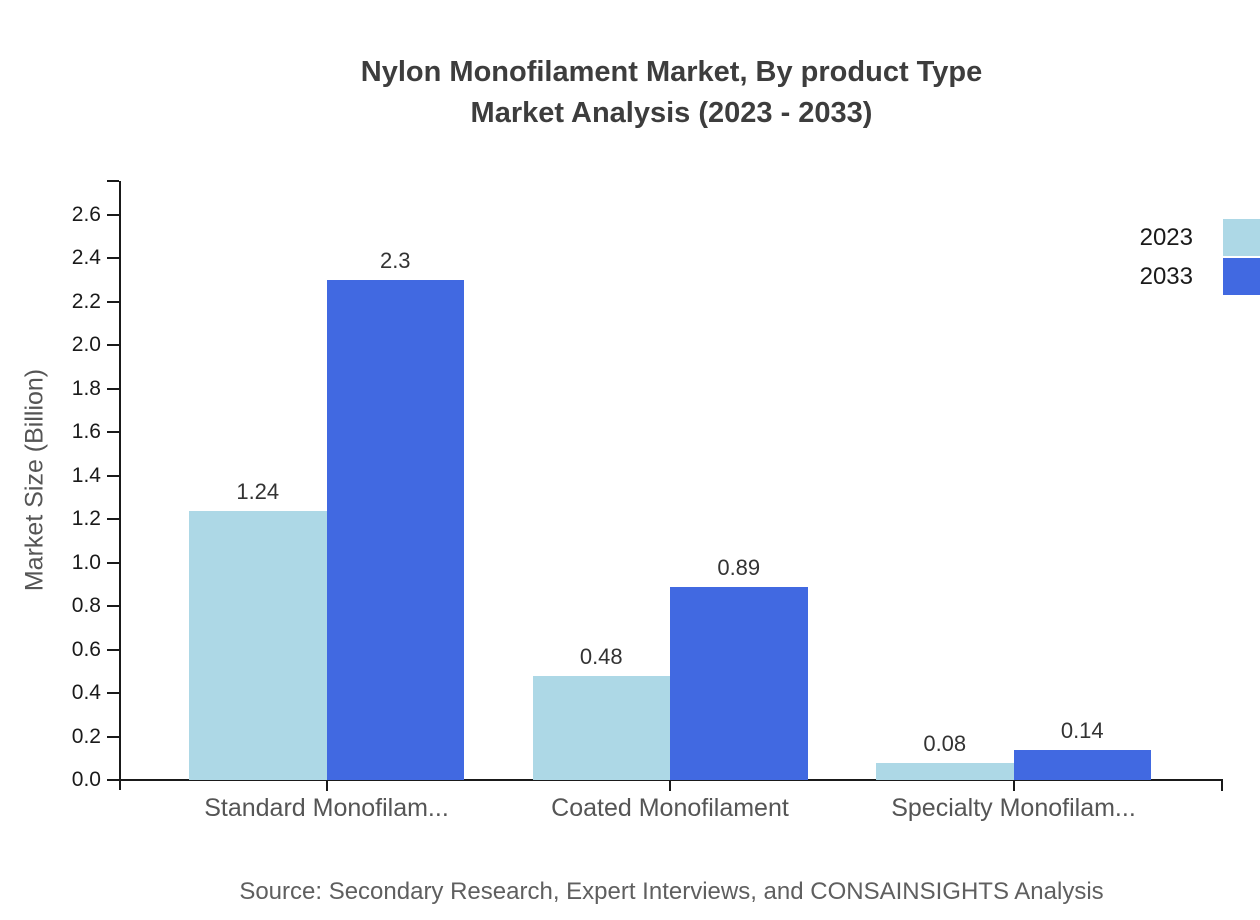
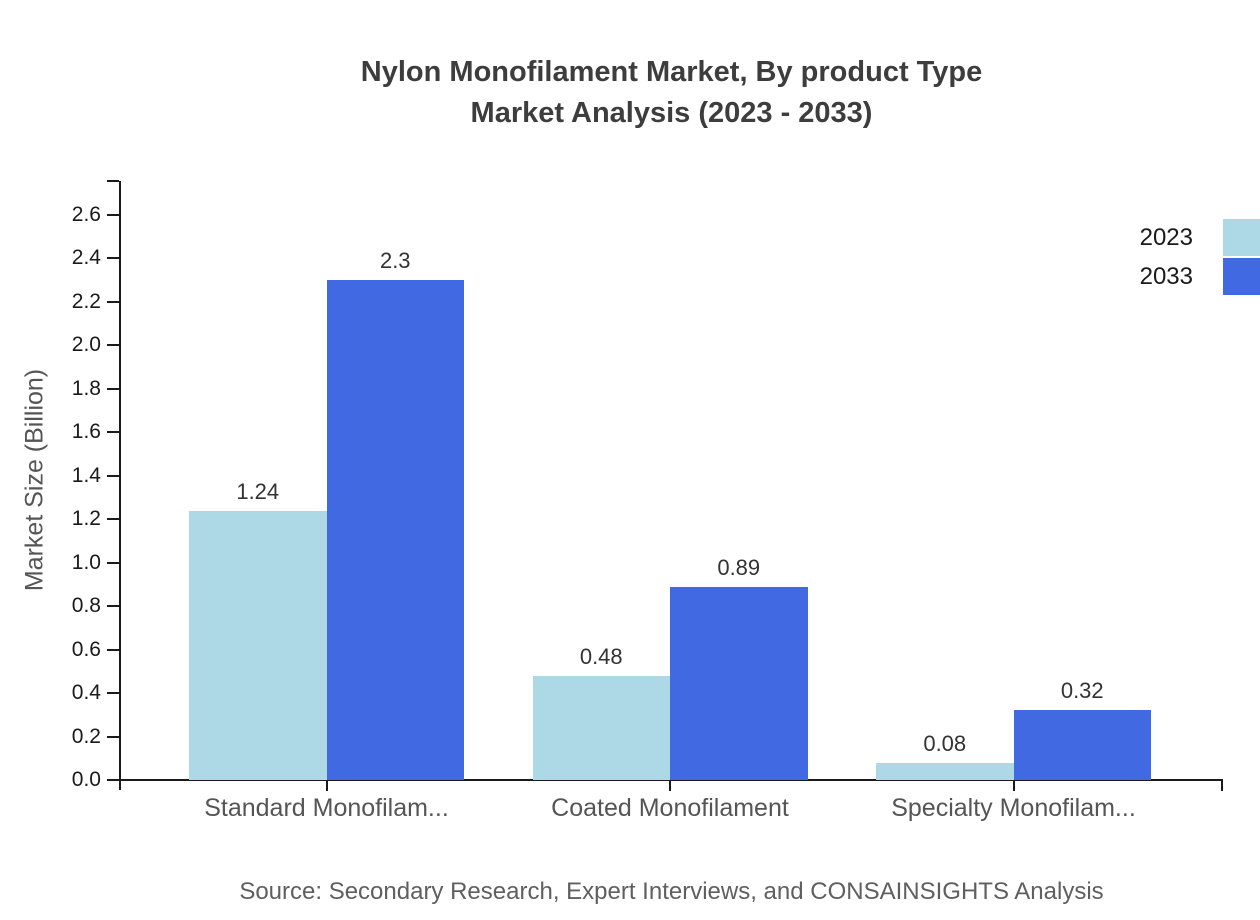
2033/Specialty Monofilam...: 0.14 -> 0.32
